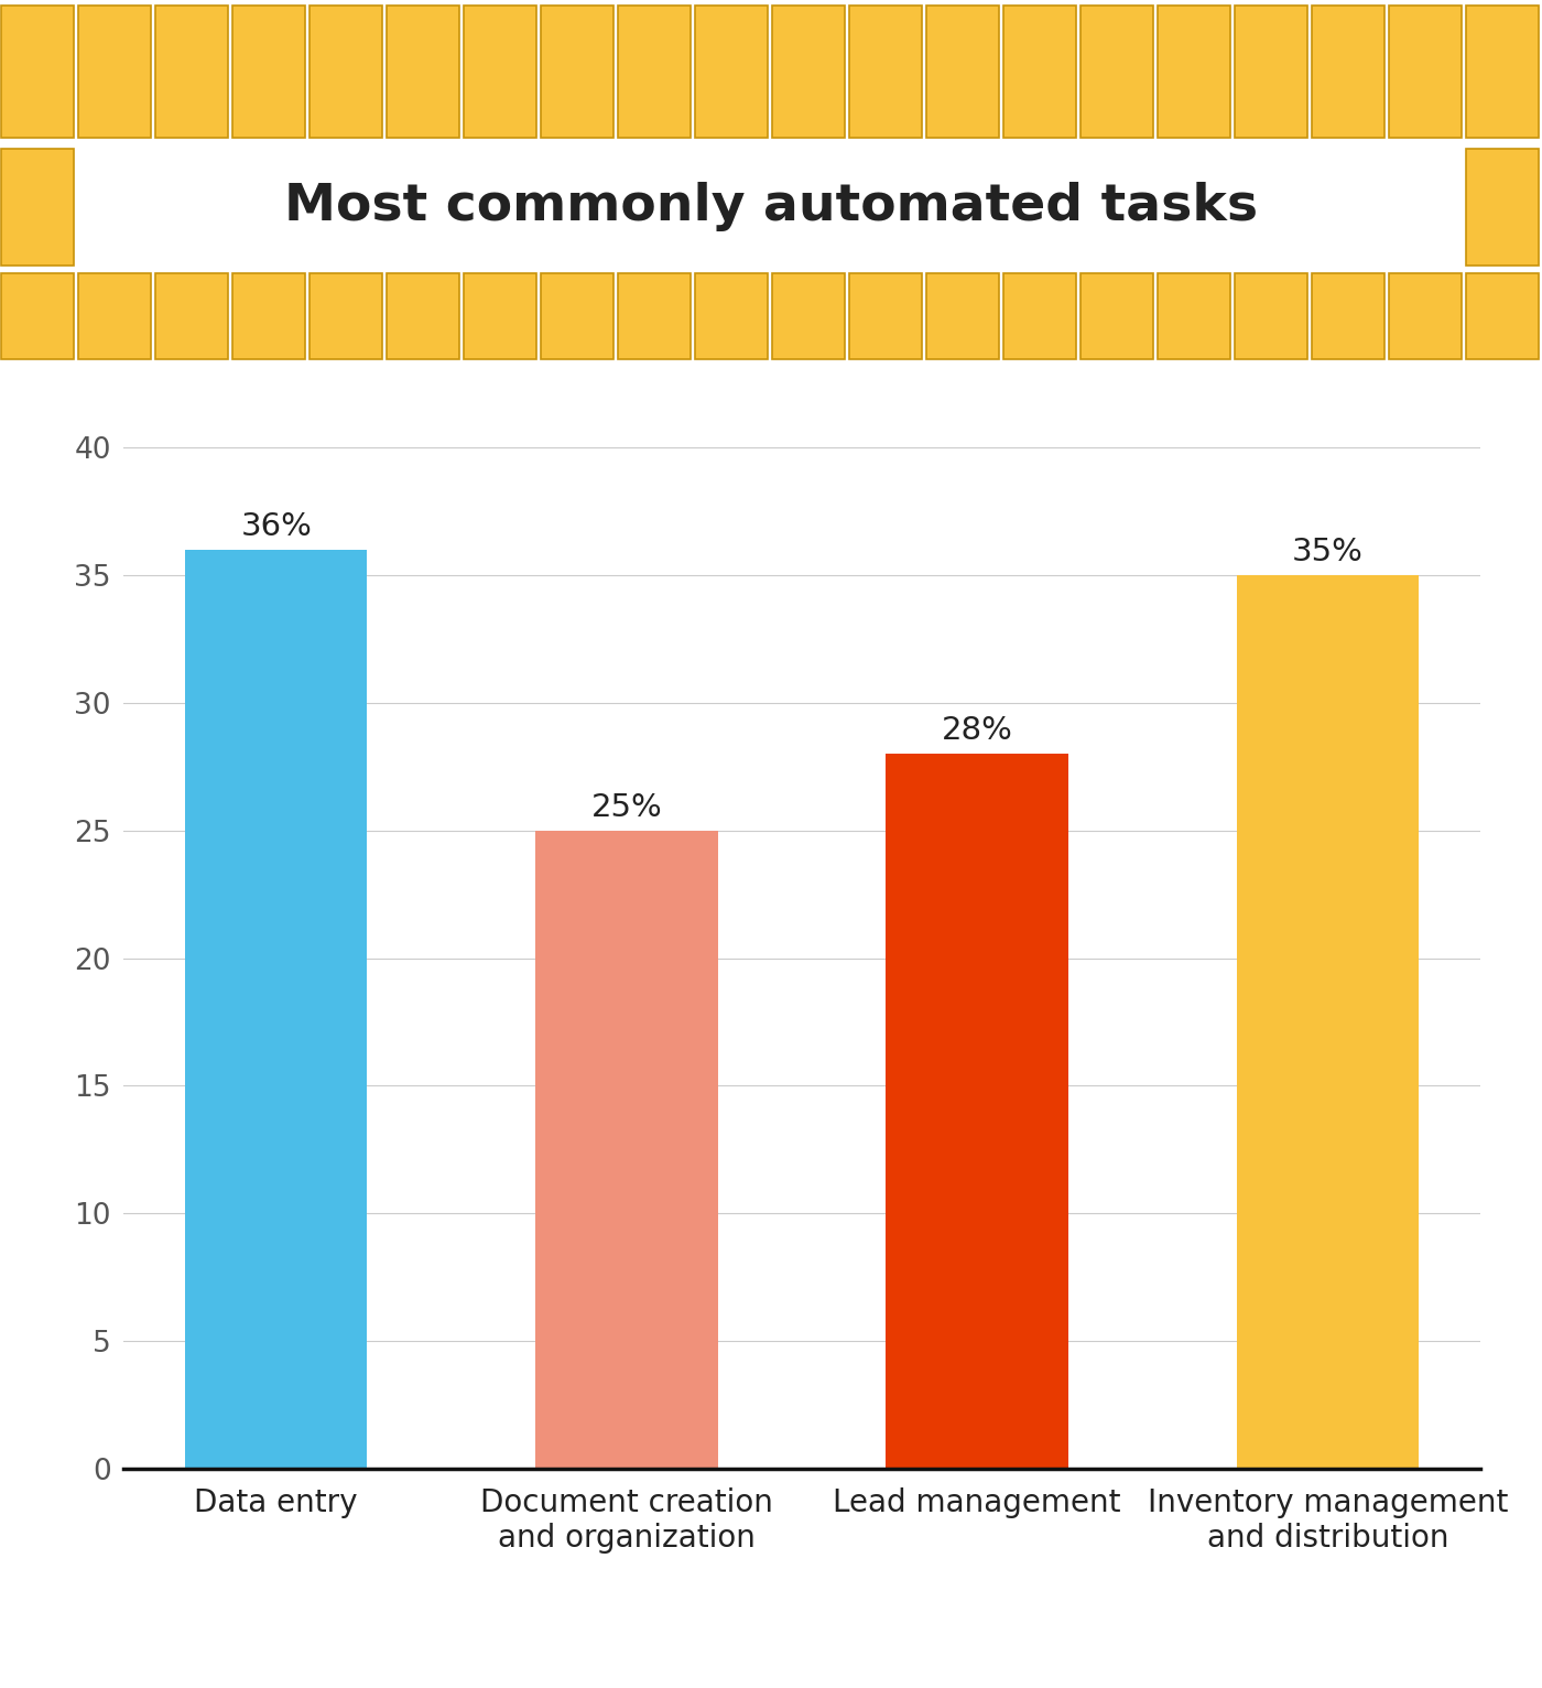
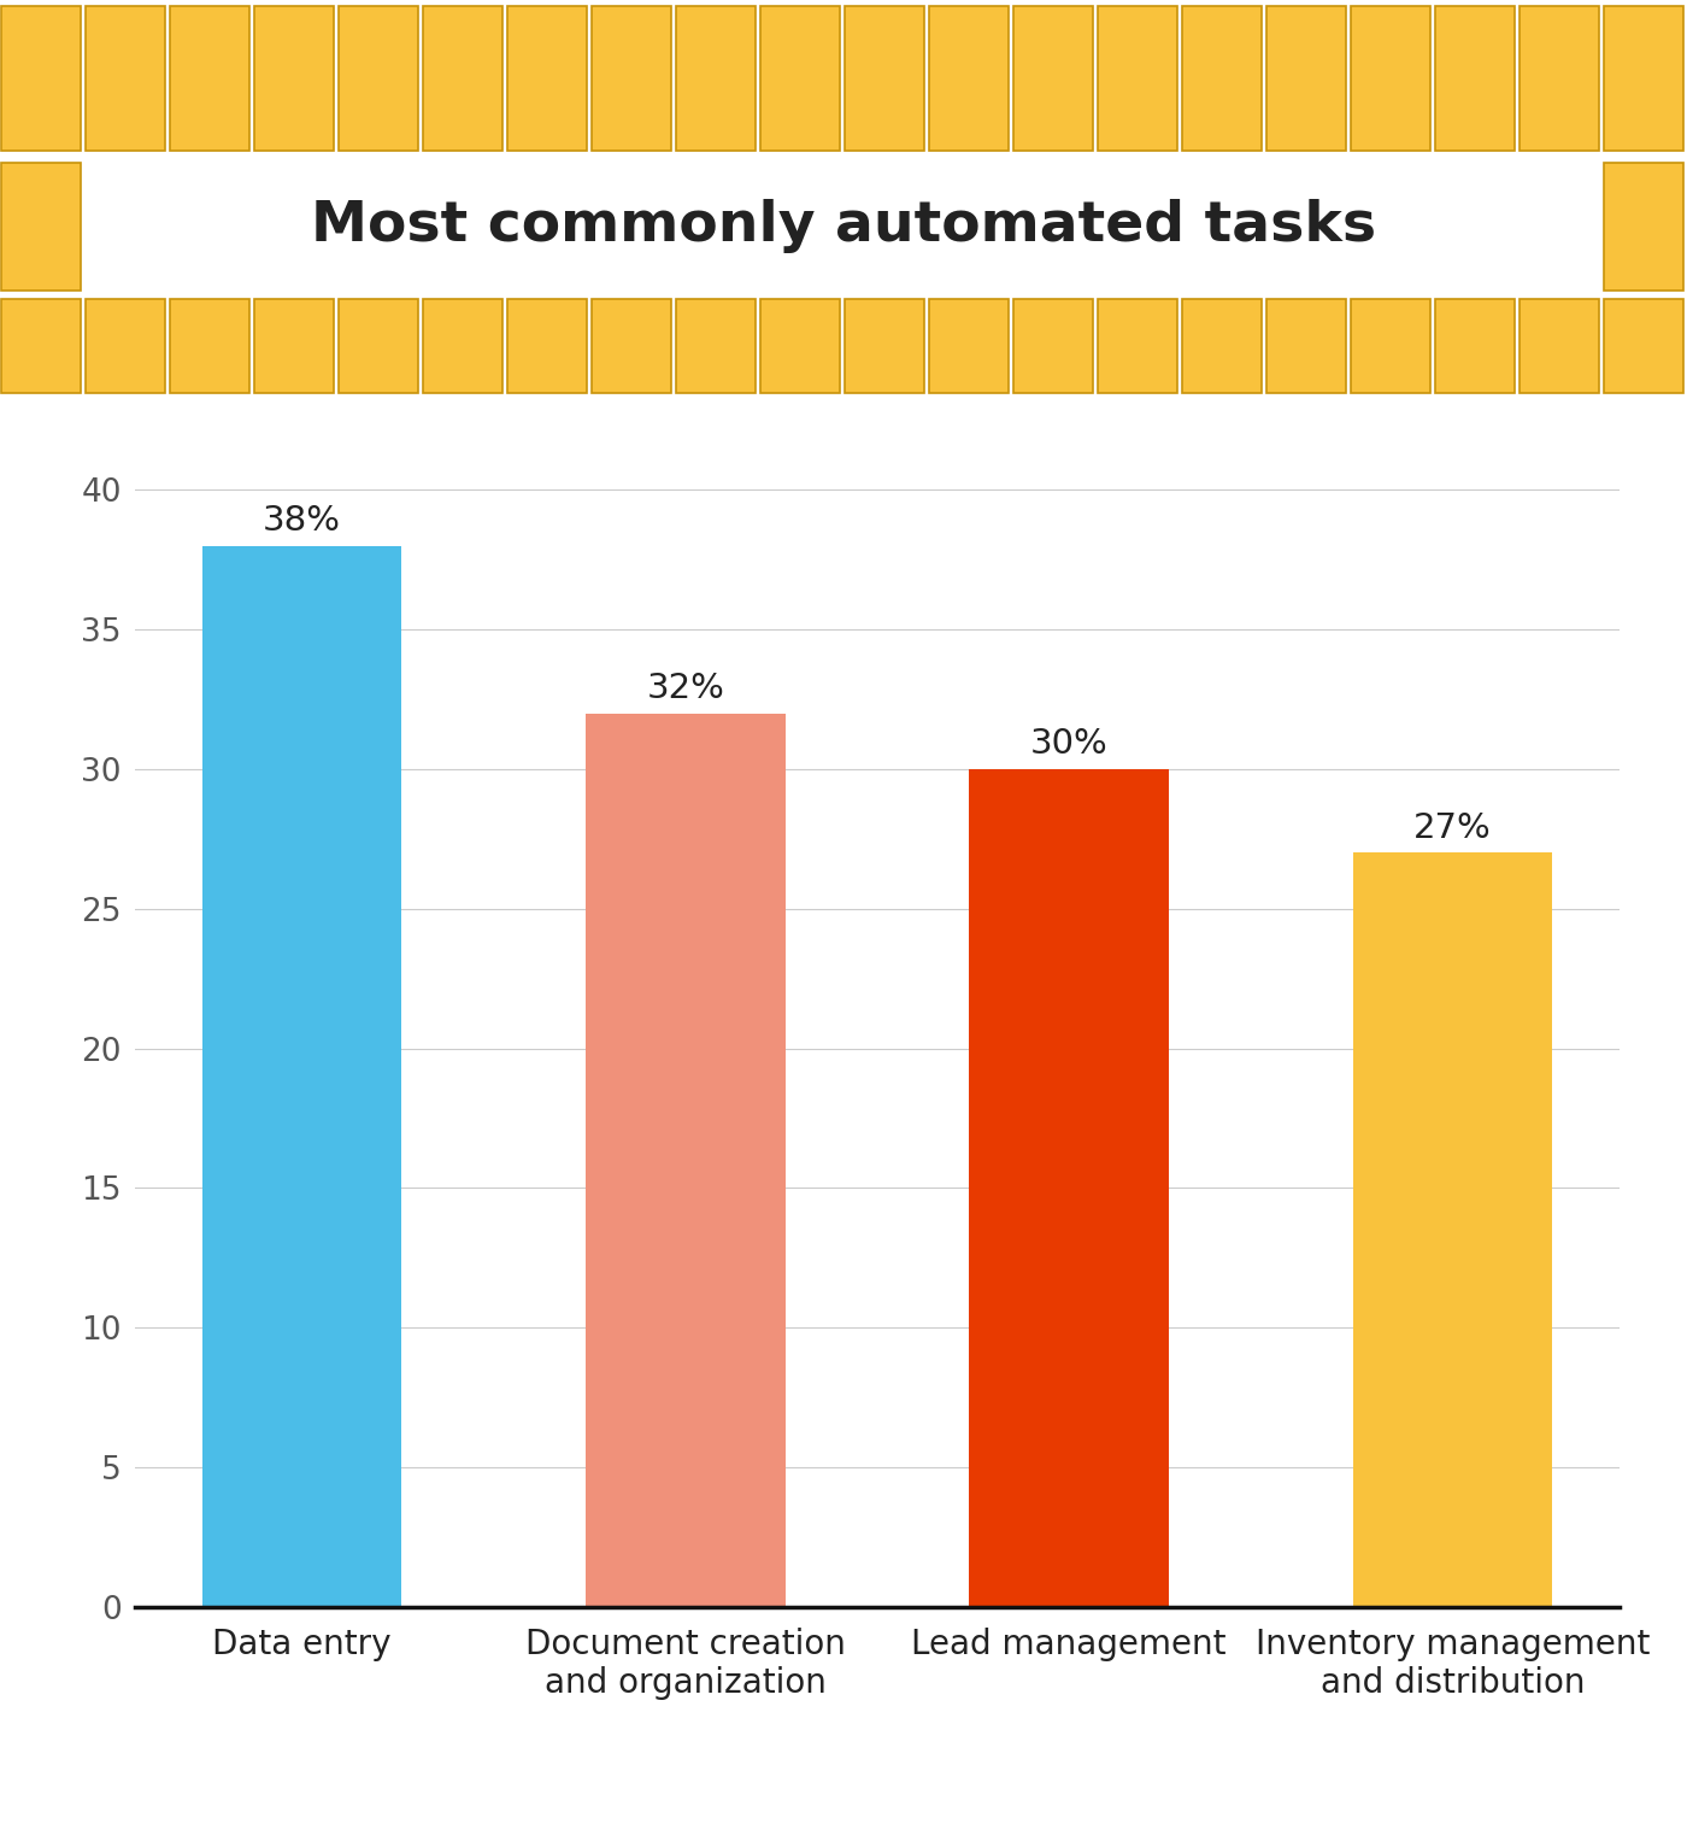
Data entry: 36% -> 38%
Document creation and organization: 25% -> 32%
Lead management: 28% -> 30%
Inventory management and distribution: 35% -> 27%
